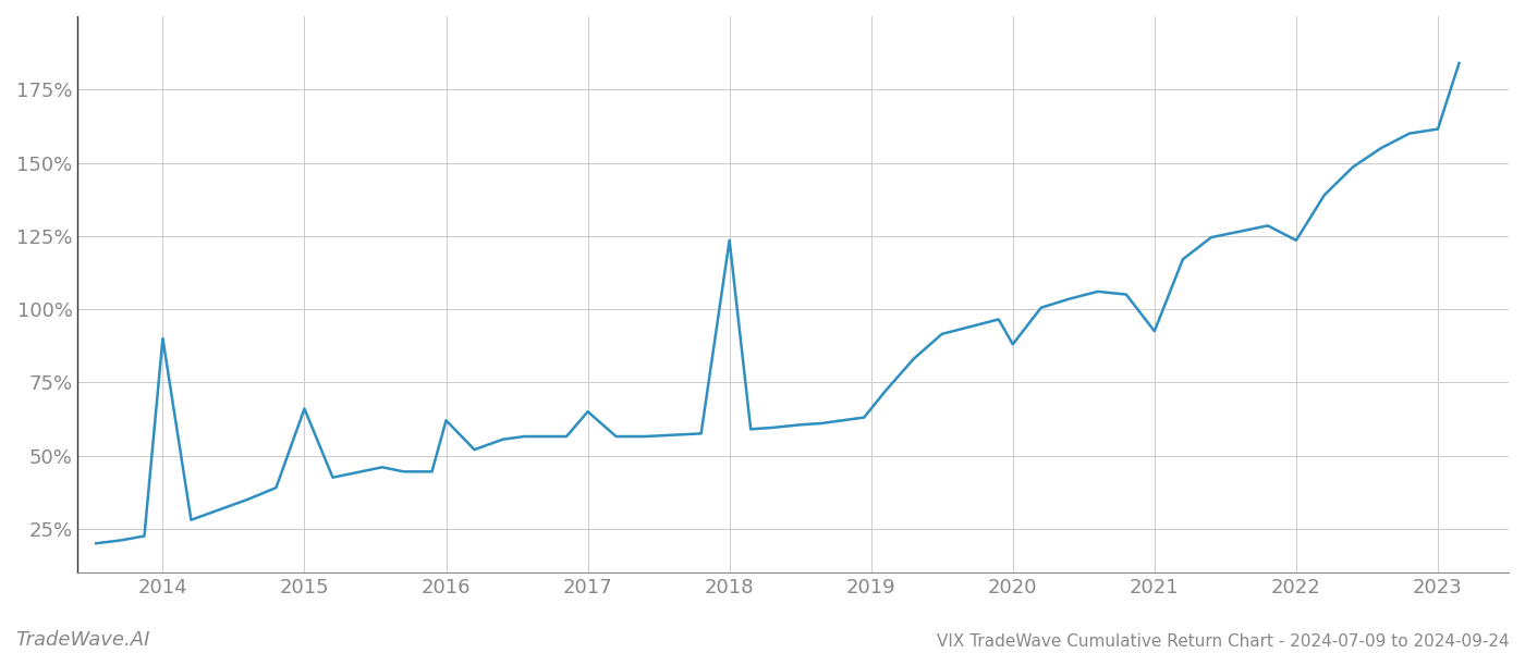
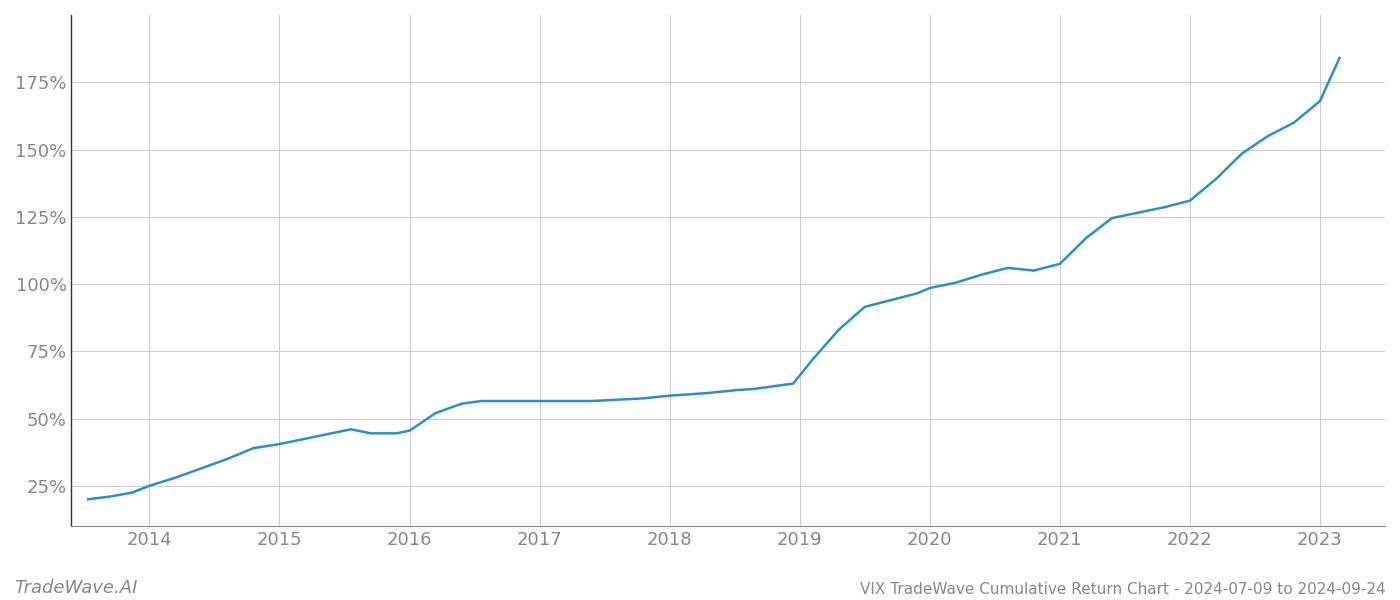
2014: 90.0% -> 25.0%
2015: 66.0% -> 40.5%
2016: 62.0% -> 45.5%
2017: 65.0% -> 56.5%
2018: 123.5% -> 58.5%
2020: 88.0% -> 98.5%
2021: 92.5% -> 107.5%
2022: 123.5% -> 131.0%
2023: 161.5% -> 168.0%
